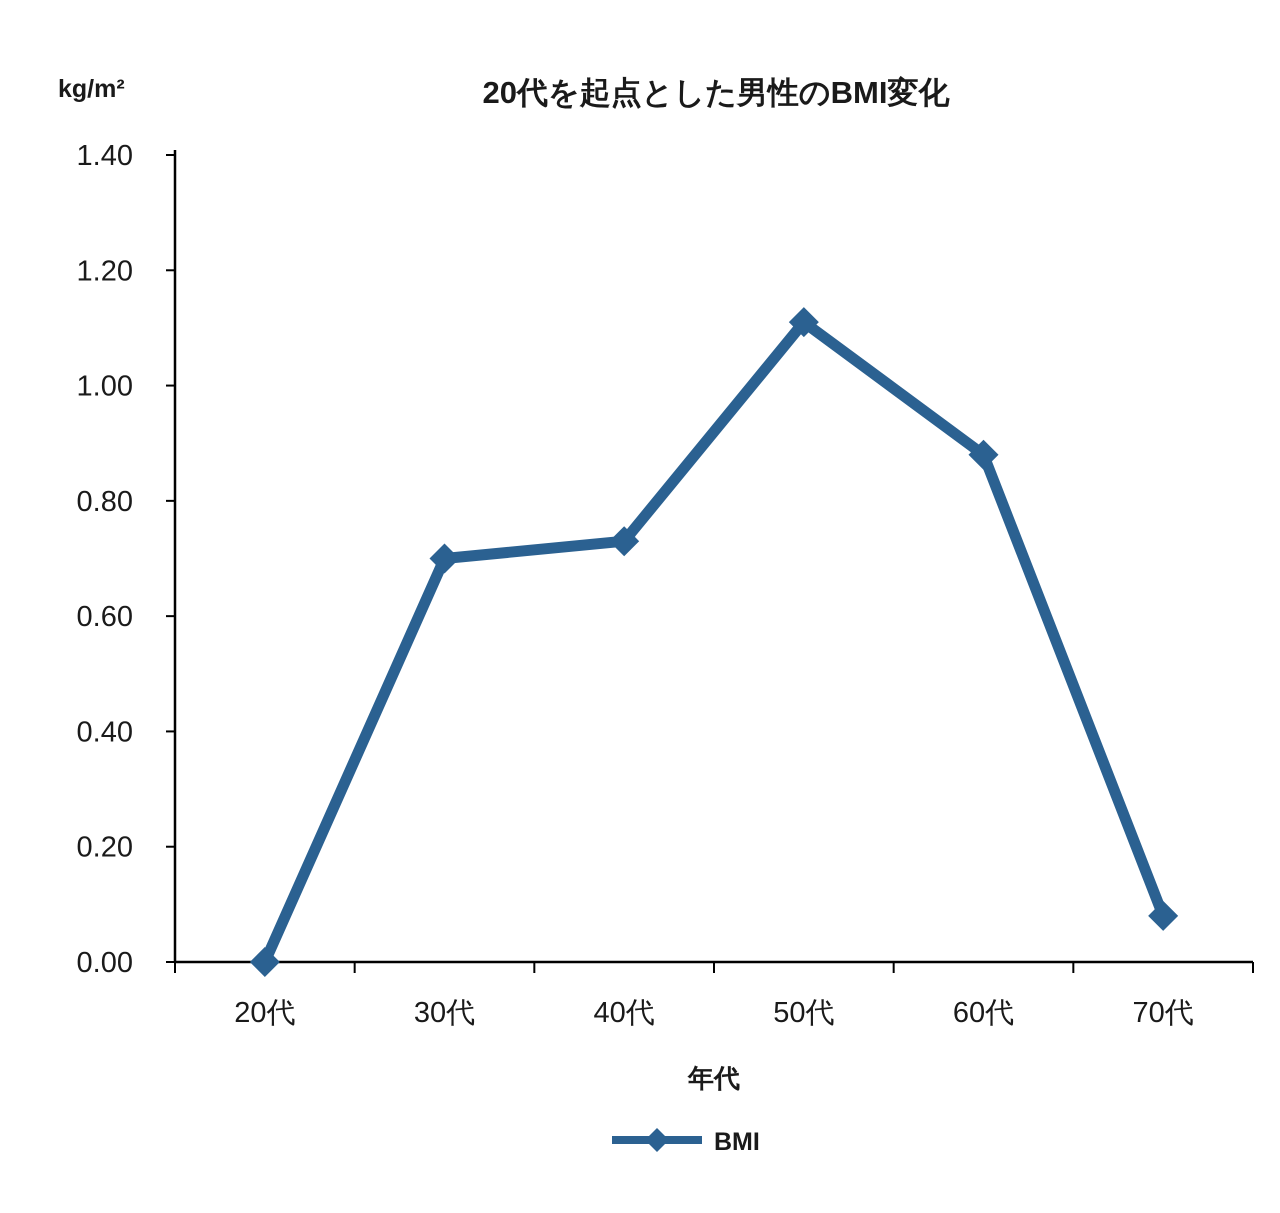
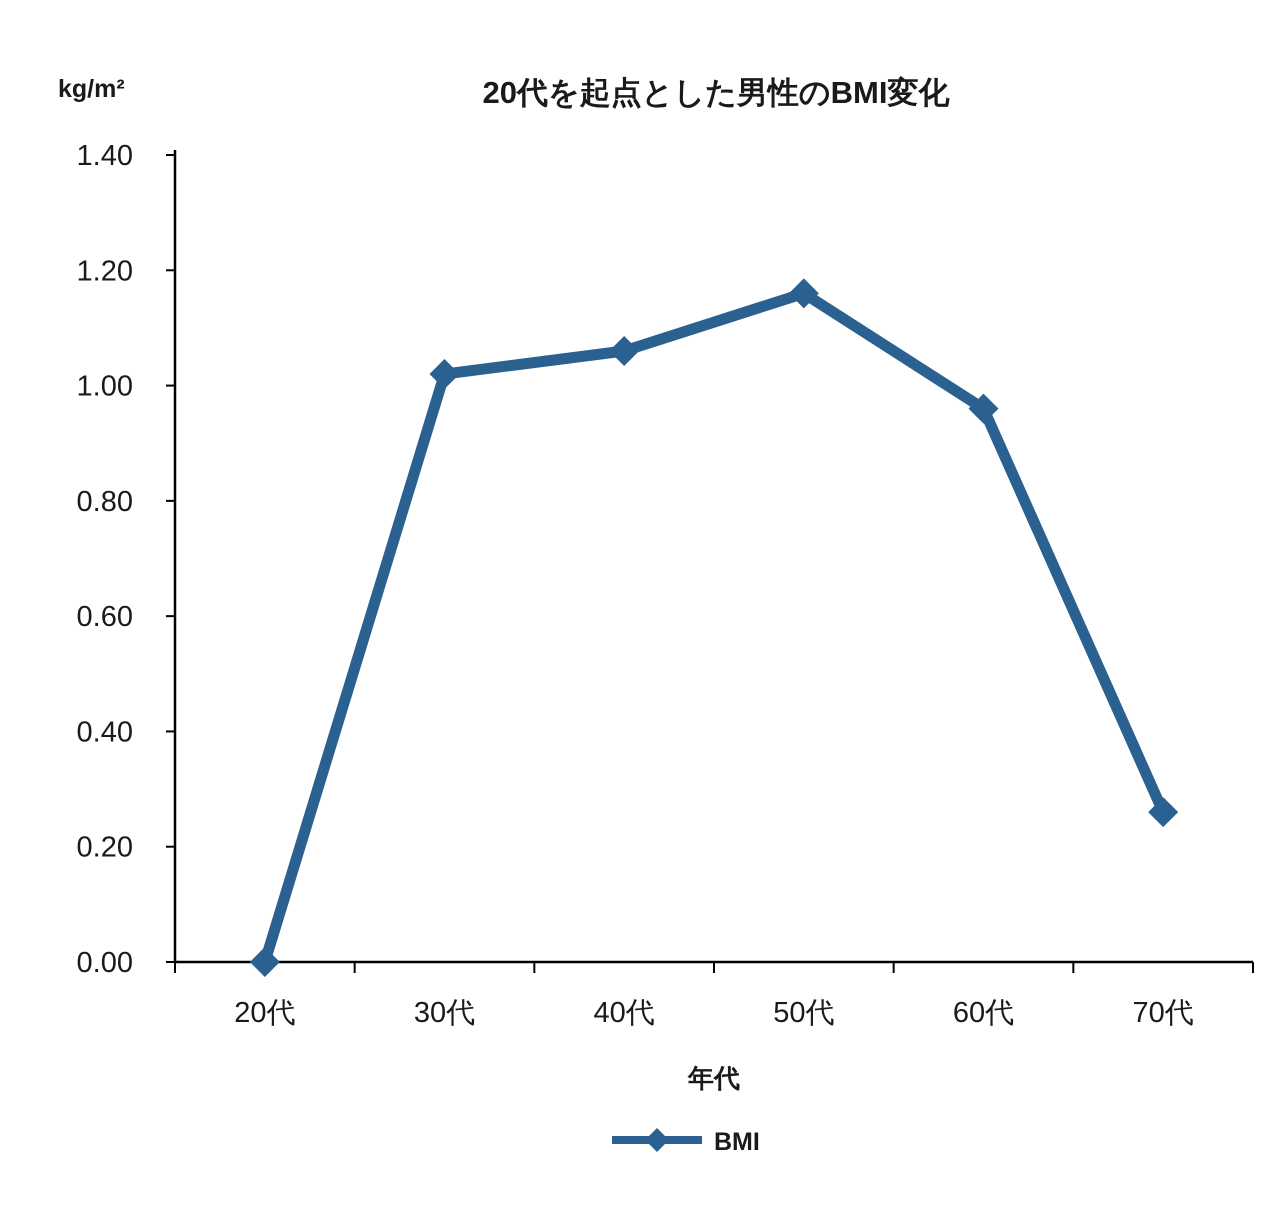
30代: 0.70 -> 1.02
40代: 0.73 -> 1.06
50代: 1.11 -> 1.16
60代: 0.88 -> 0.96
70代: 0.08 -> 0.26
